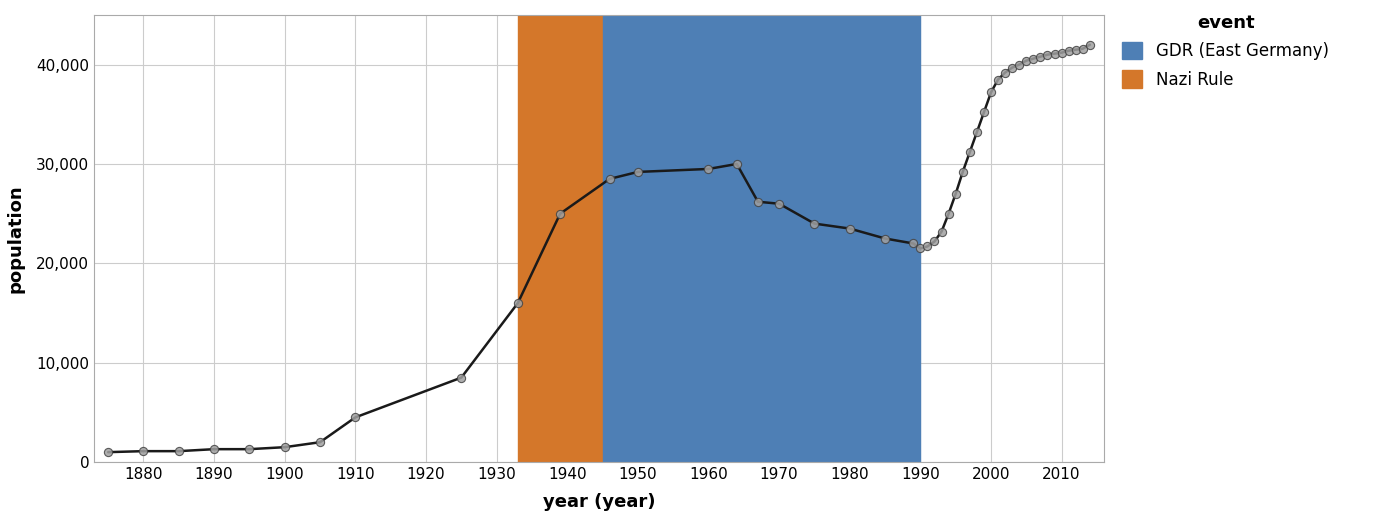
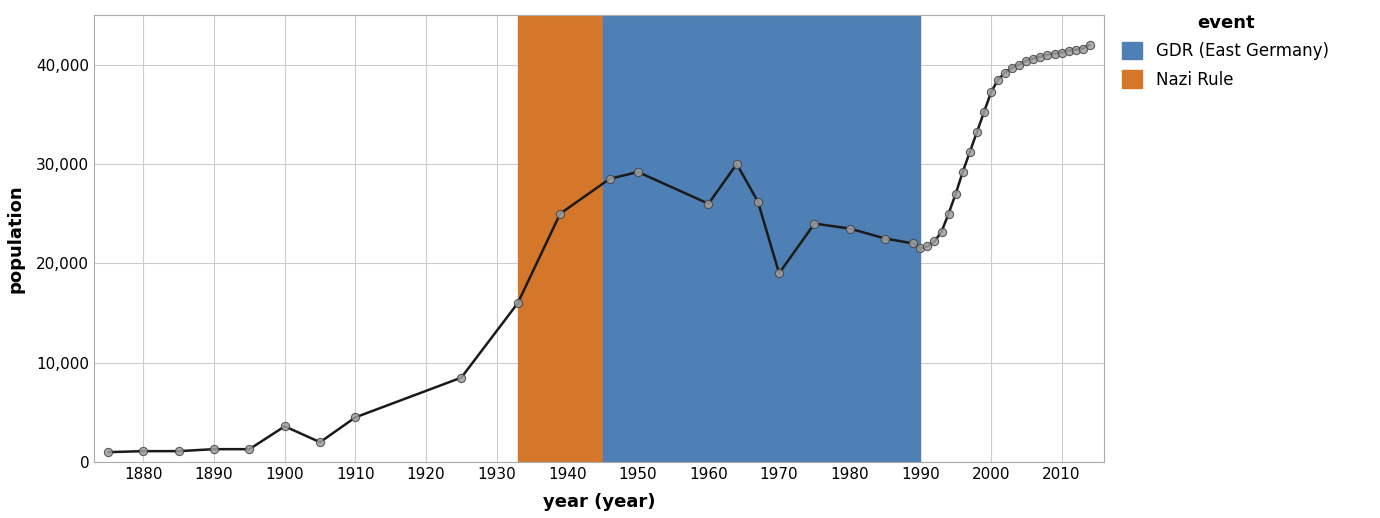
1900: 1,500 -> 3,600
1960: 29,500 -> 26,000
1970: 26,000 -> 19,000
